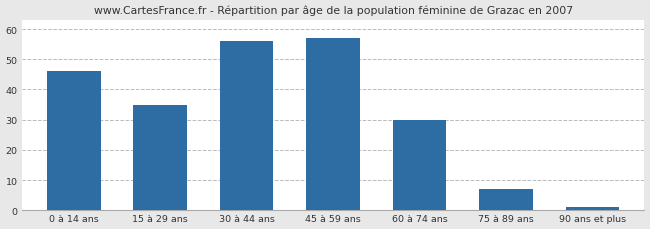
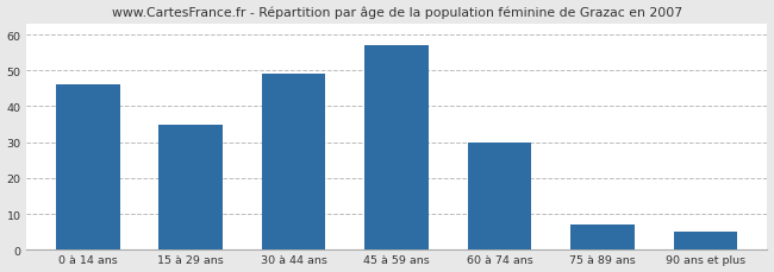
30 à 44 ans: 56 -> 49
90 ans et plus: 1 -> 5
